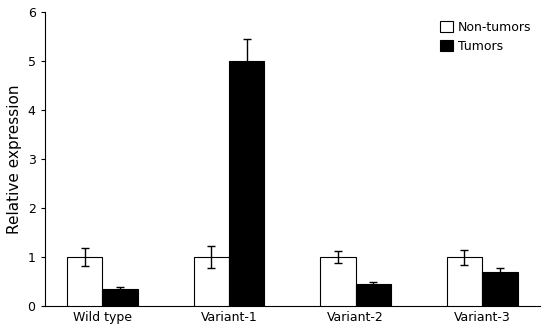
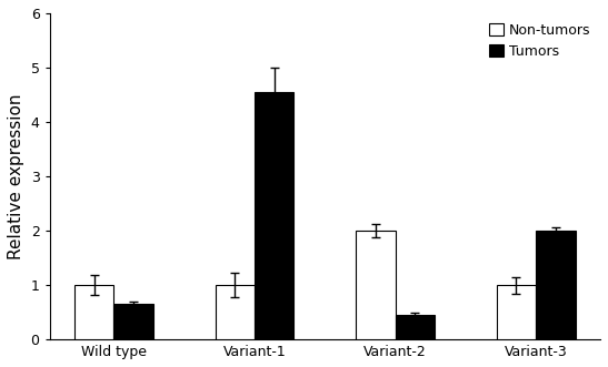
Tumors/Wild type: 0.35 -> 0.65
Tumors/Variant-1: 5.00 -> 4.55
Non-tumors/Variant-2: 1 -> 2
Tumors/Variant-3: 0.70 -> 2.00
